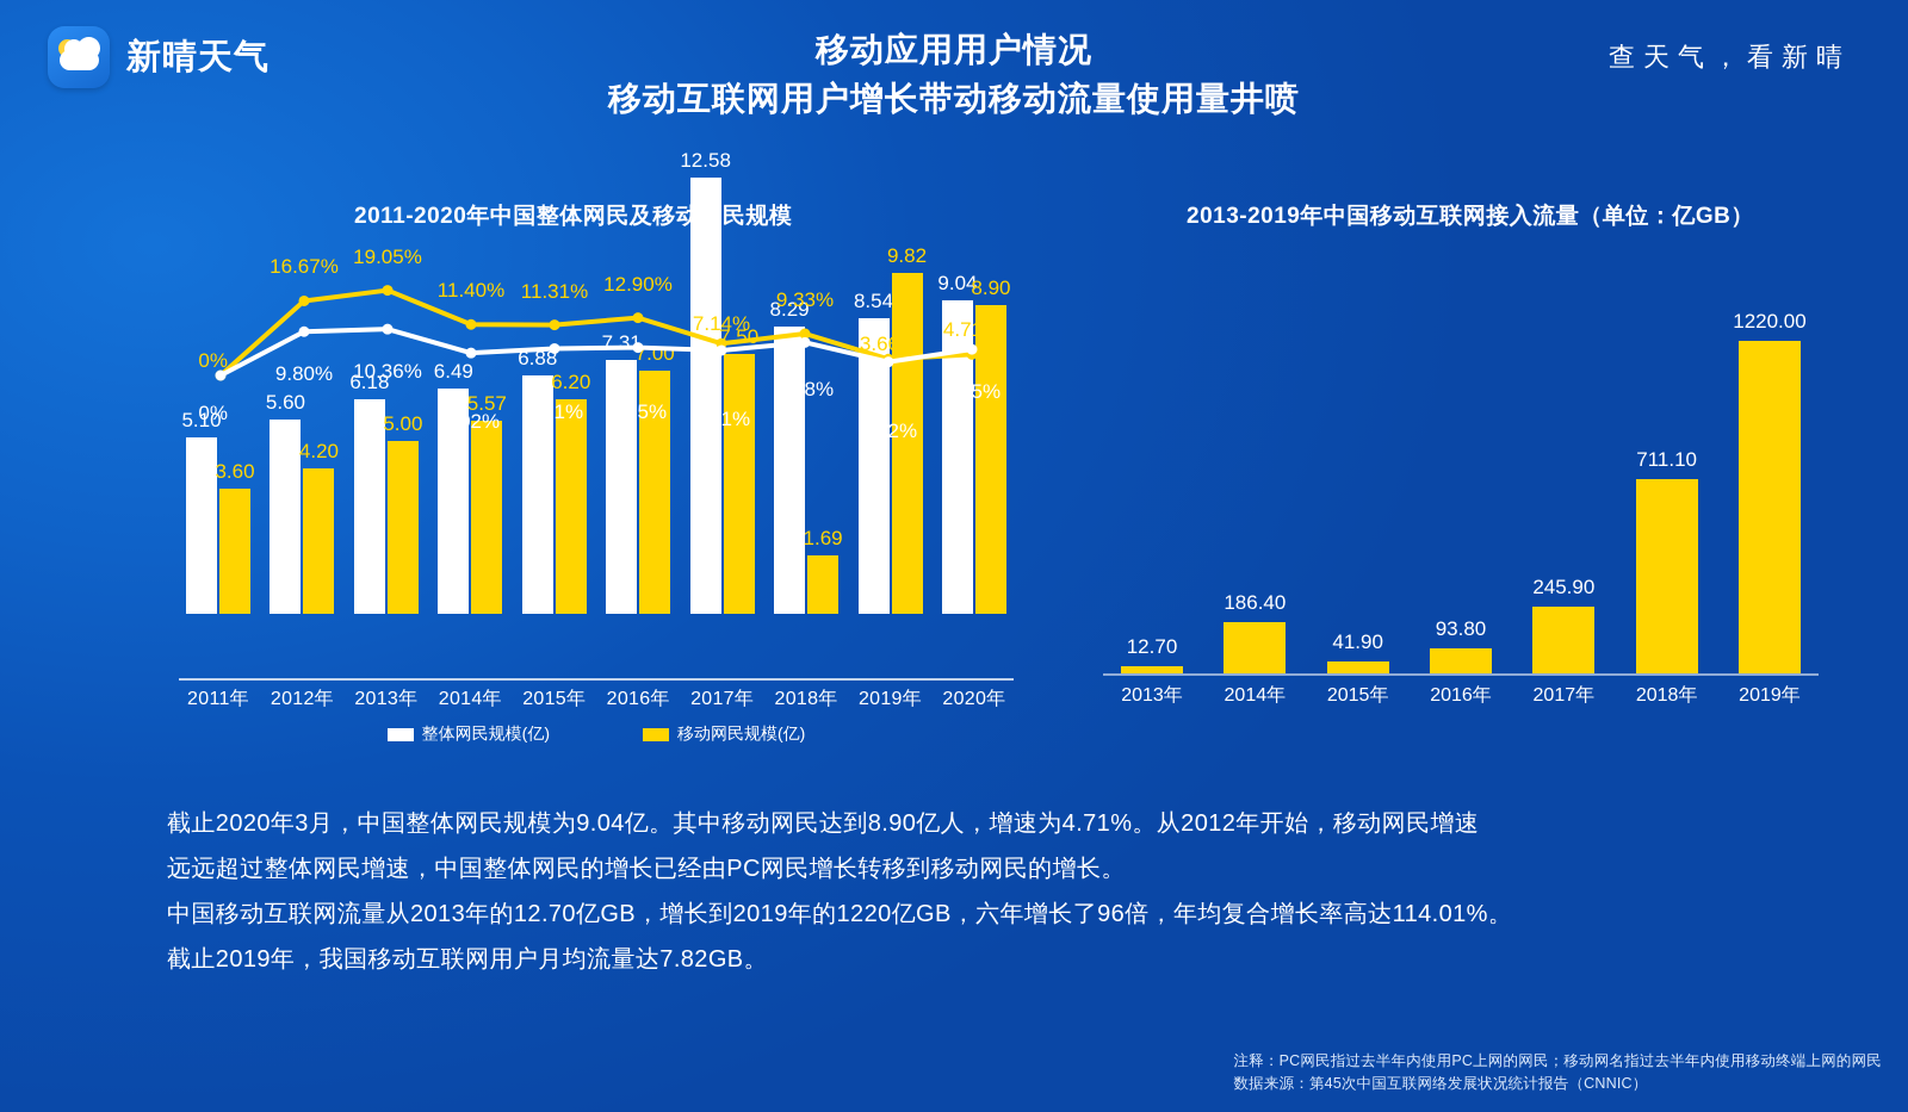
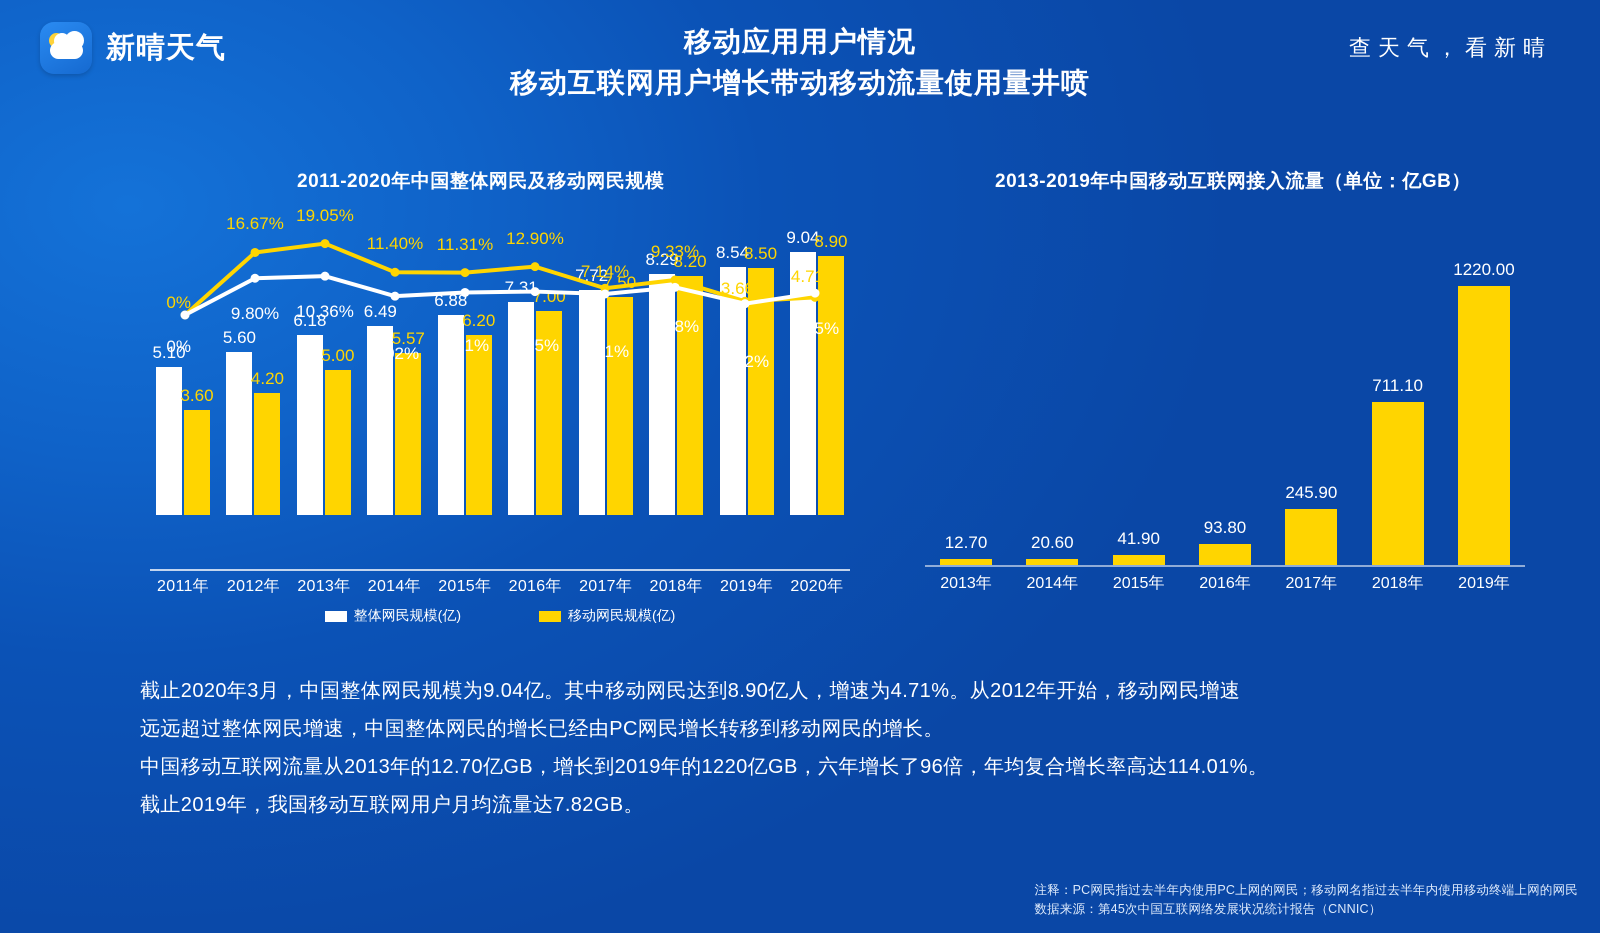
2011-2020年中国整体网民及移动网民规模/整体网民规模(亿)/2017年: 12.58 -> 7.72
2011-2020年中国整体网民及移动网民规模/移动网民规模(亿)/2018年: 1.69 -> 8.20
2011-2020年中国整体网民及移动网民规模/移动网民规模(亿)/2019年: 9.82 -> 8.50
2013-2019年中国移动互联网接入流量（单位：亿GB）/2014年: 186.40 -> 20.60
